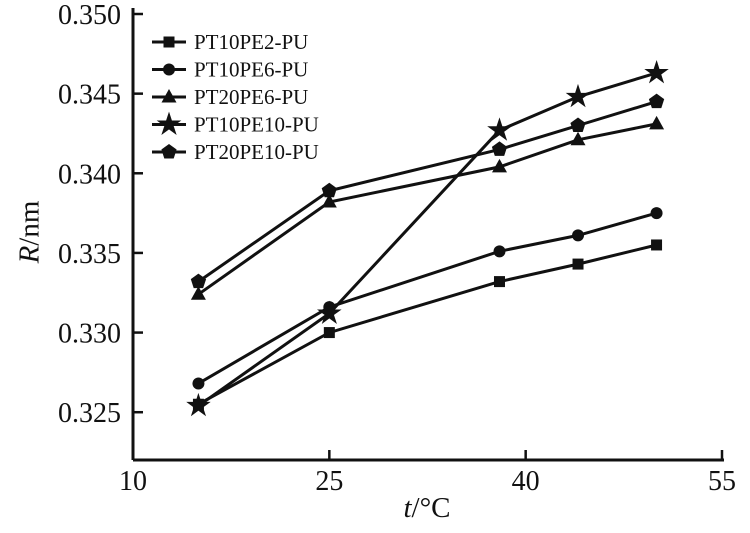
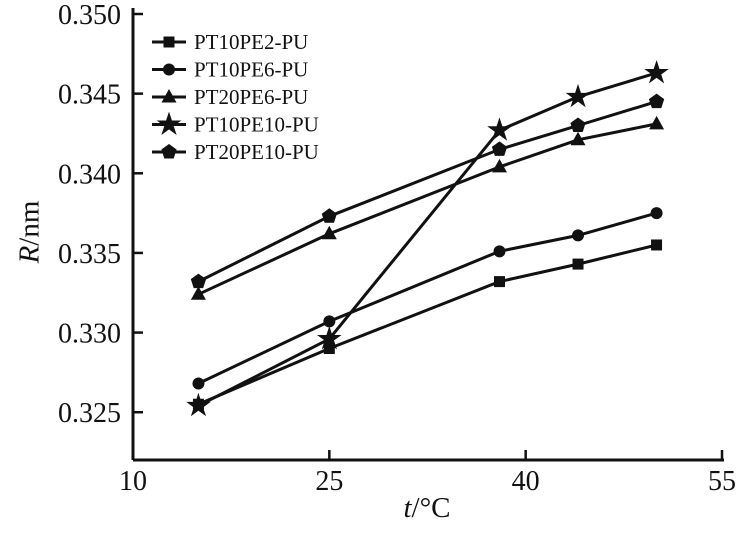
PT10PE2-PU/25: 0.3300 -> 0.3290
PT10PE6-PU/25: 0.3316 -> 0.3307
PT20PE6-PU/25: 0.3382 -> 0.3362
PT10PE10-PU/25: 0.3312 -> 0.3296
PT20PE10-PU/25: 0.3389 -> 0.3373
